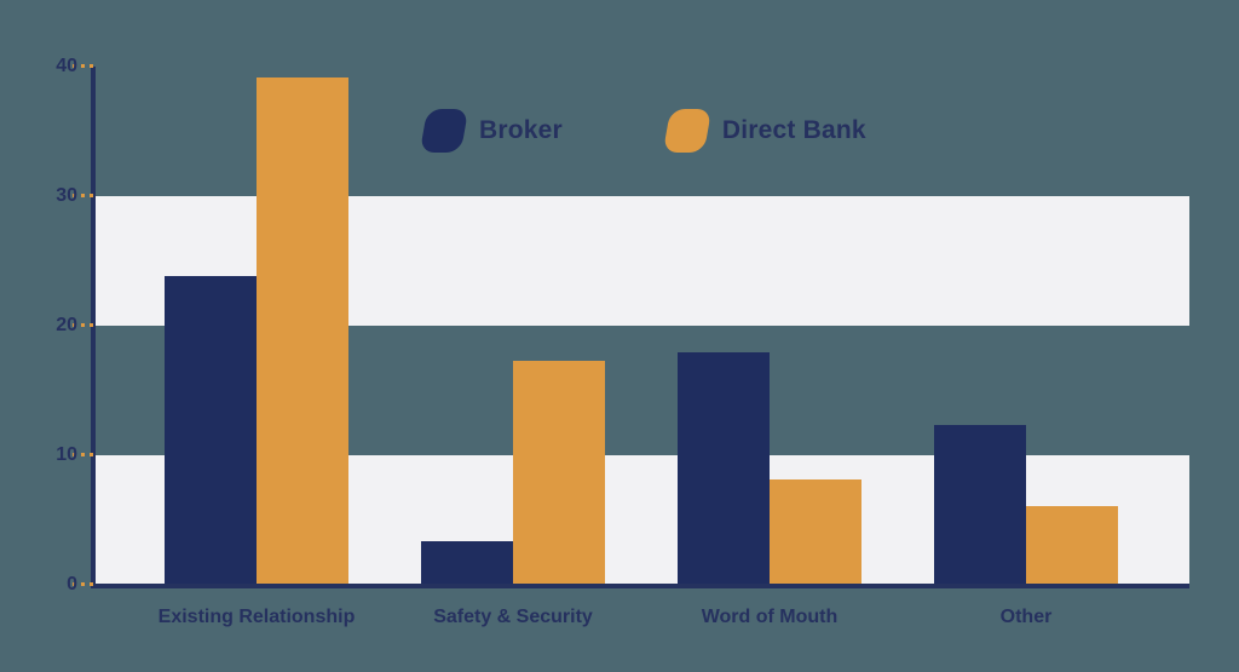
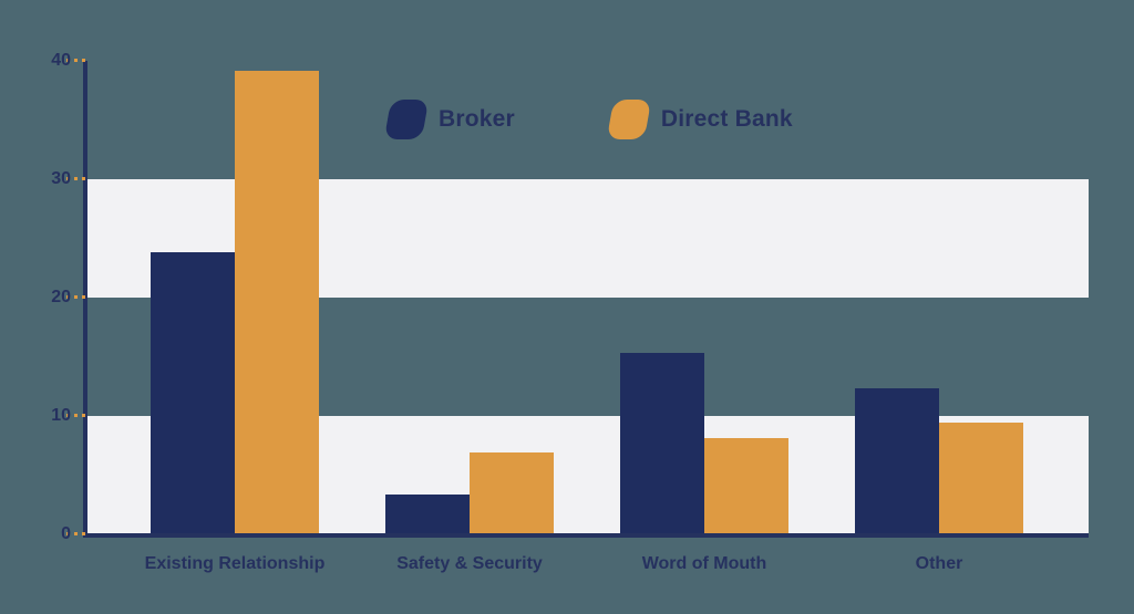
Direct Bank/Safety & Security: 17.3 -> 6.9
Broker/Word of Mouth: 17.9 -> 15.3
Direct Bank/Other: 6.1 -> 9.4
